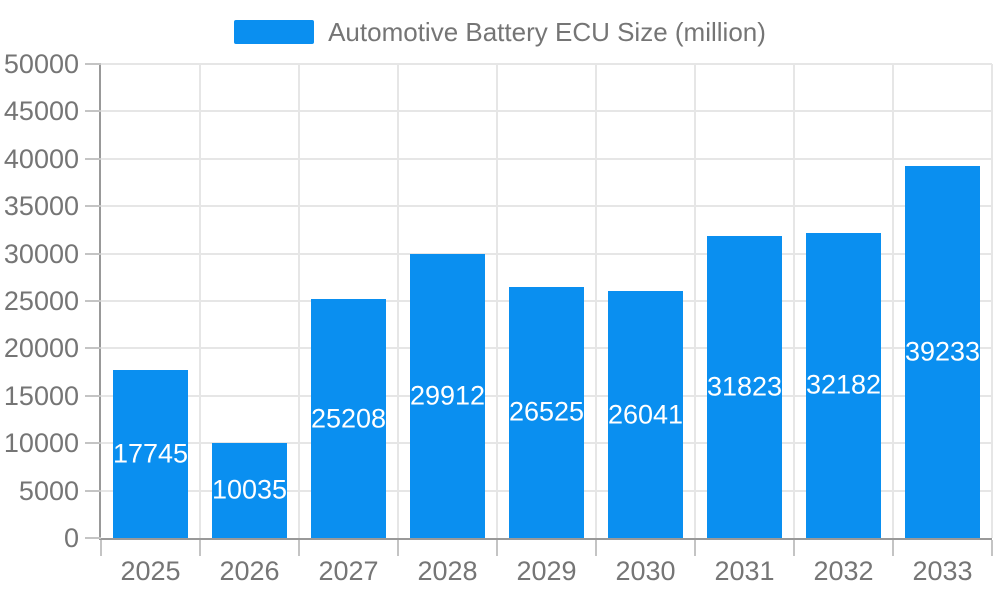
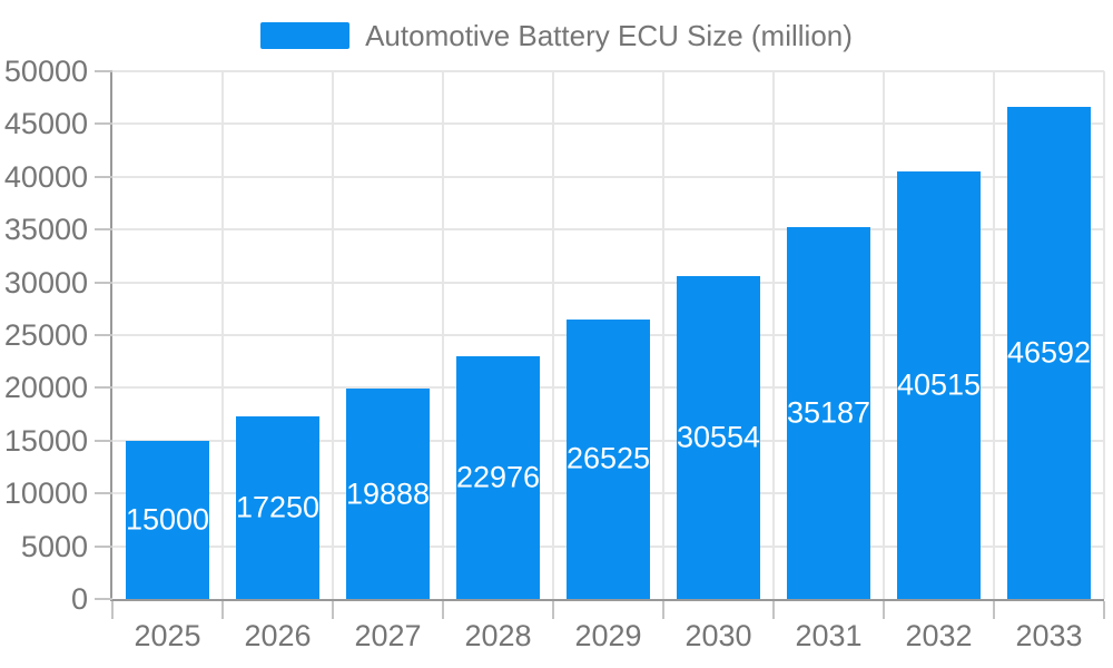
2025: 17745 -> 15000
2026: 10035 -> 17250
2027: 25208 -> 19888
2028: 29912 -> 22976
2030: 26041 -> 30554
2031: 31823 -> 35187
2032: 32182 -> 40515
2033: 39233 -> 46592
